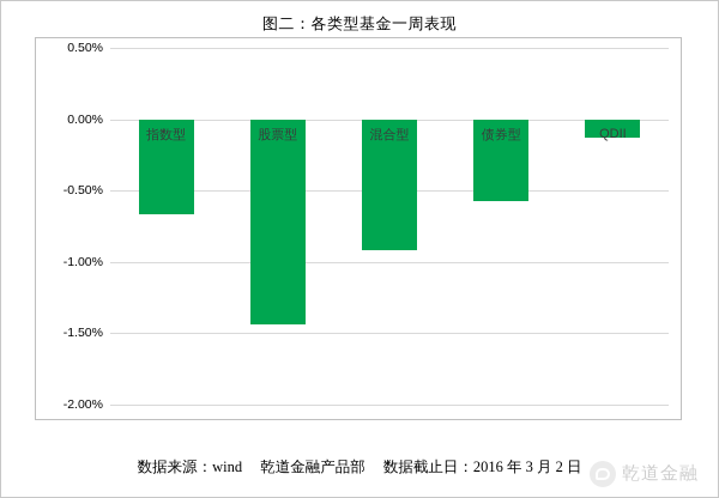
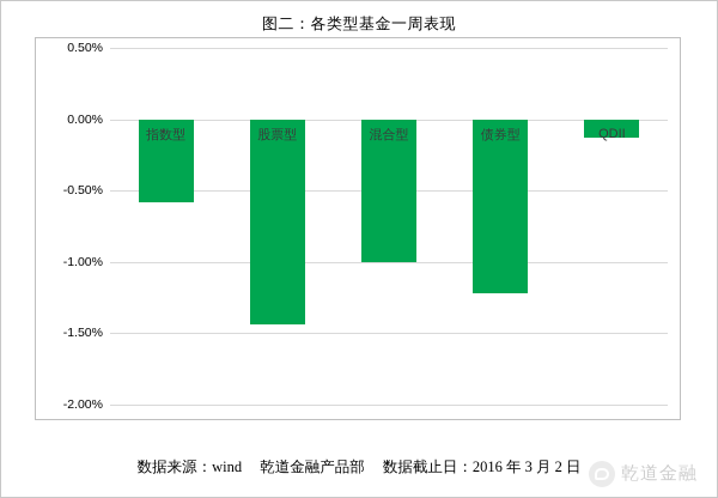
指数型: -0.67% -> -0.58%
混合型: -0.92% -> -1.00%
债券型: -0.57% -> -1.22%
